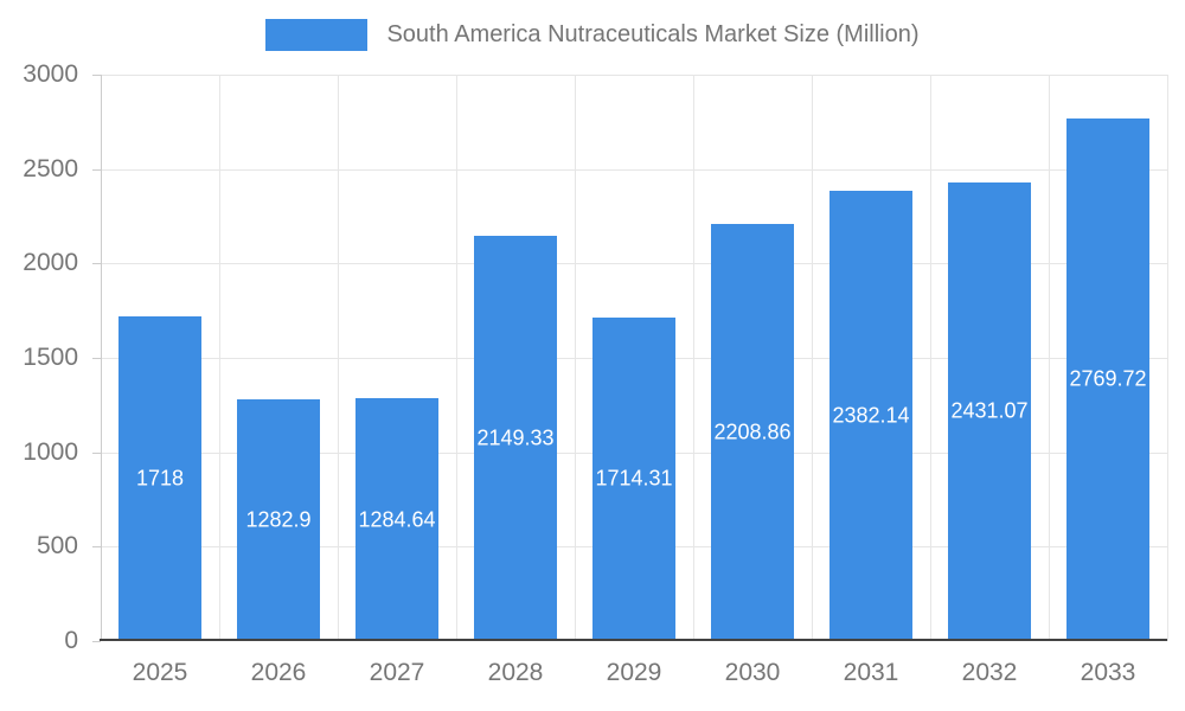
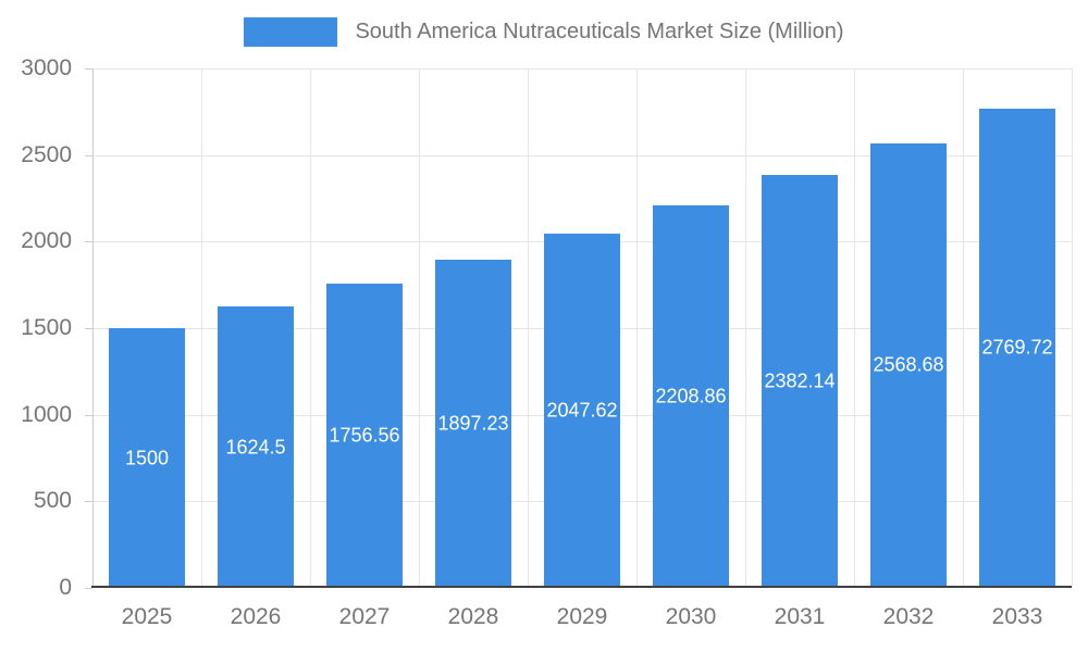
2025: 1718 -> 1500
2026: 1282.9 -> 1624.5
2027: 1284.64 -> 1756.56
2028: 2149.33 -> 1897.23
2029: 1714.31 -> 2047.62
2032: 2431.07 -> 2568.68
